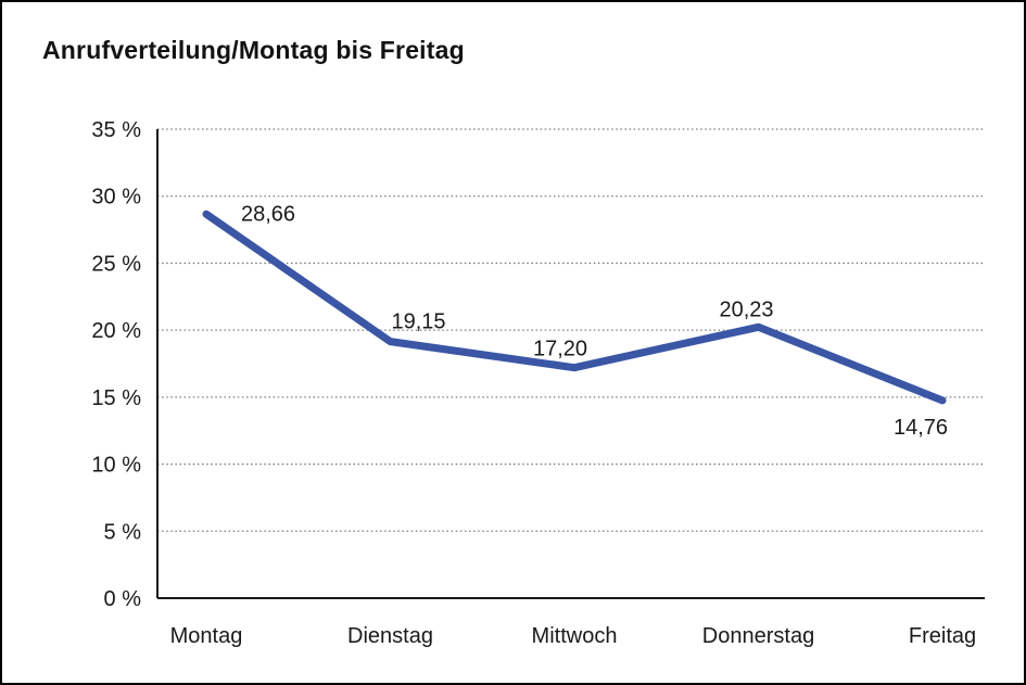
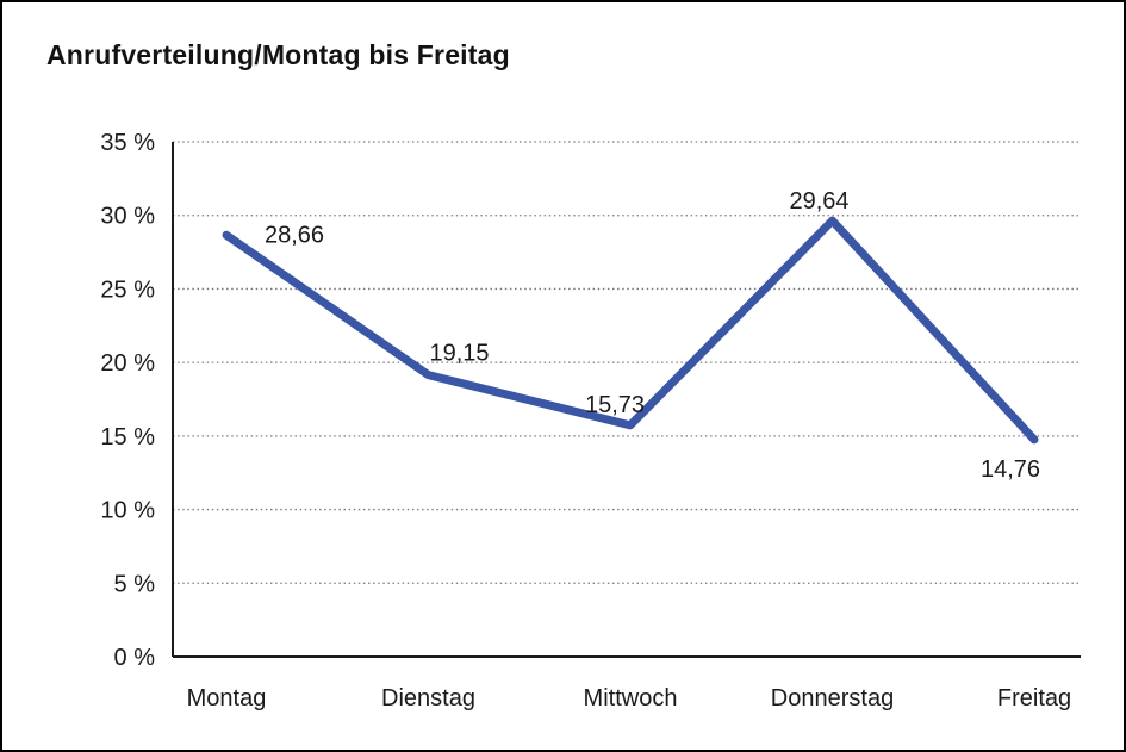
Mittwoch: 17,20 -> 15,73
Donnerstag: 20,23 -> 29,64
